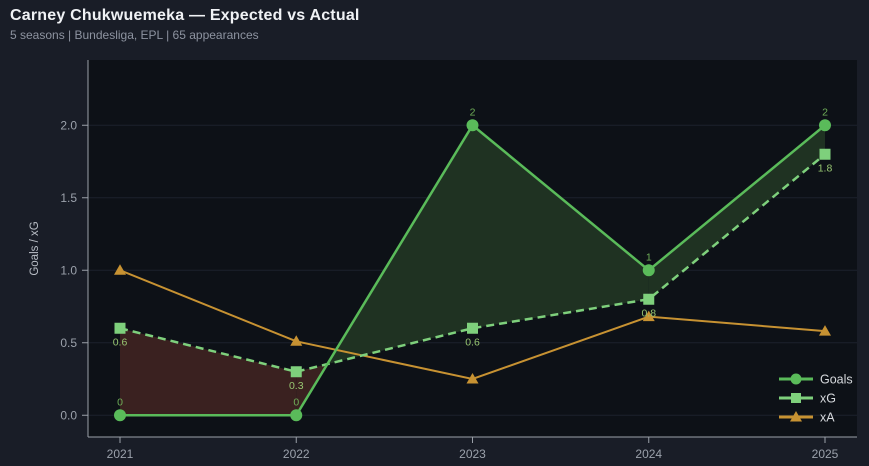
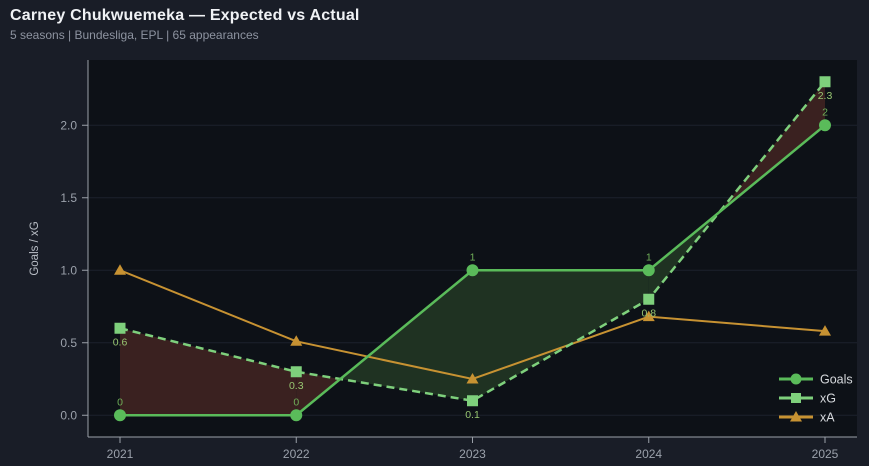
Goals/2023: 2 -> 1
xG/2023: 0.6 -> 0.1
xG/2025: 1.8 -> 2.3
